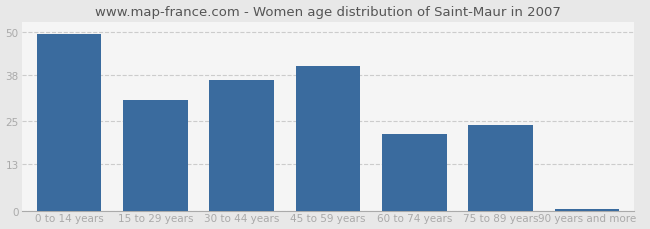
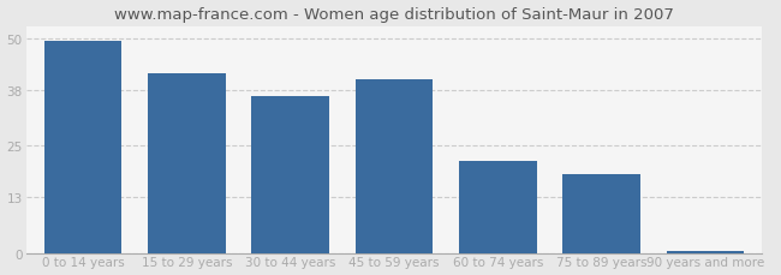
15 to 29 years: 31.0 -> 42.0
75 to 89 years: 24.0 -> 18.5
